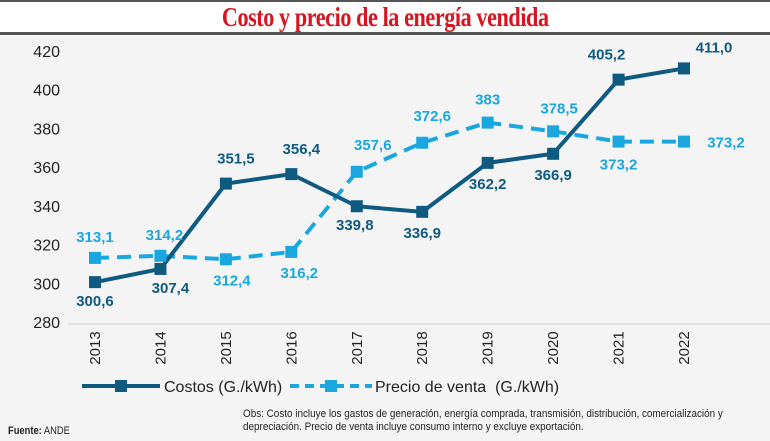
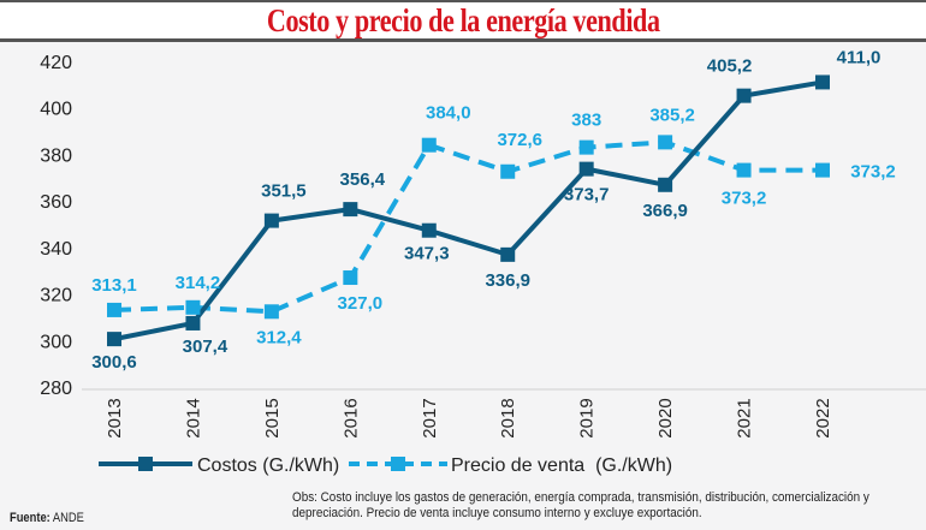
Precio de venta (G./kWh)/2016: 316,2 -> 327,0
Costos (G./kWh)/2017: 339,8 -> 347,3
Precio de venta (G./kWh)/2017: 357,6 -> 384,0
Costos (G./kWh)/2019: 362,2 -> 373,7
Precio de venta (G./kWh)/2020: 378,5 -> 385,2
